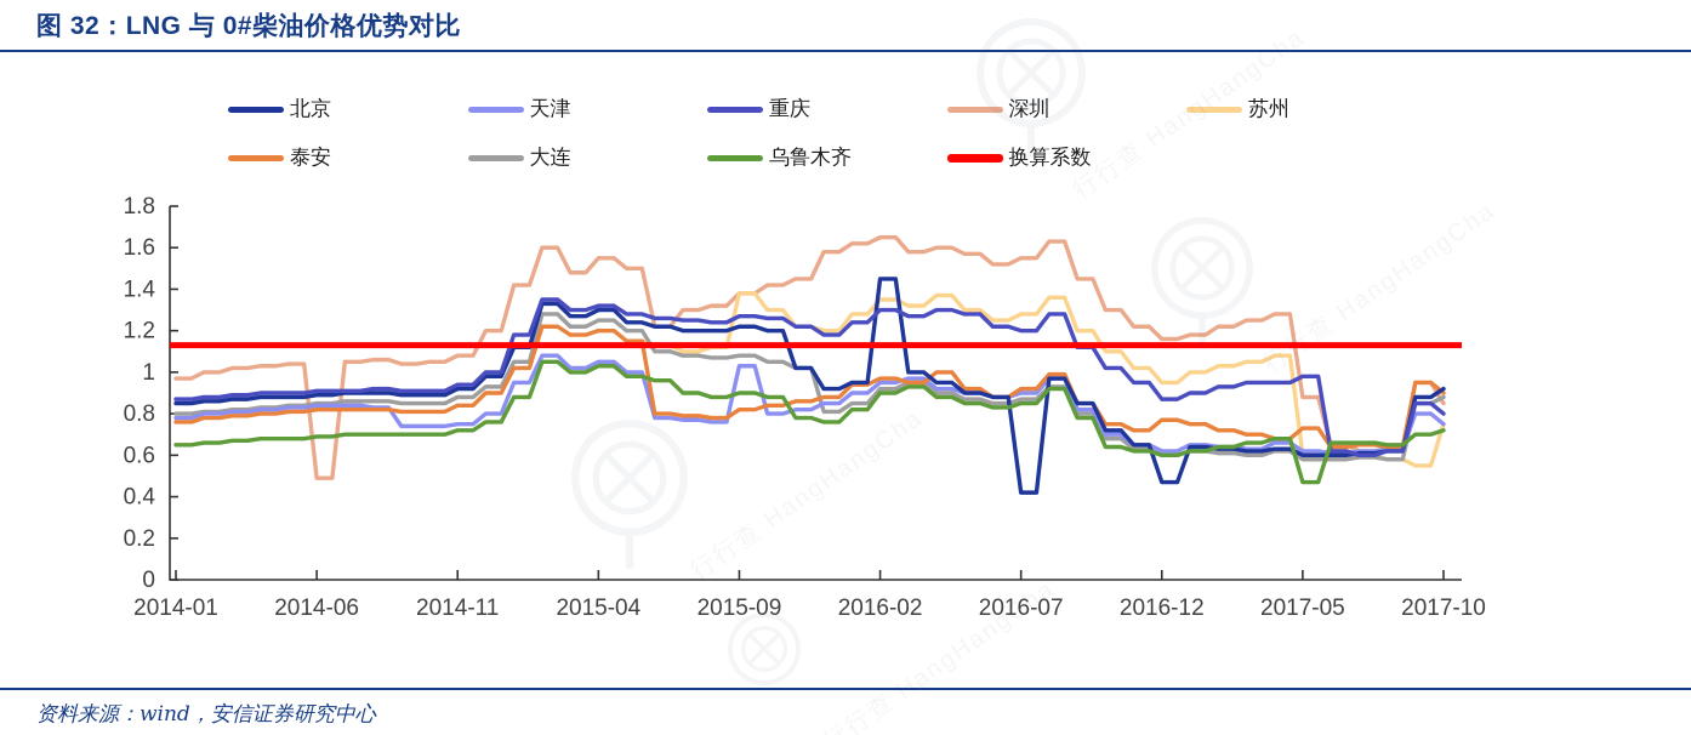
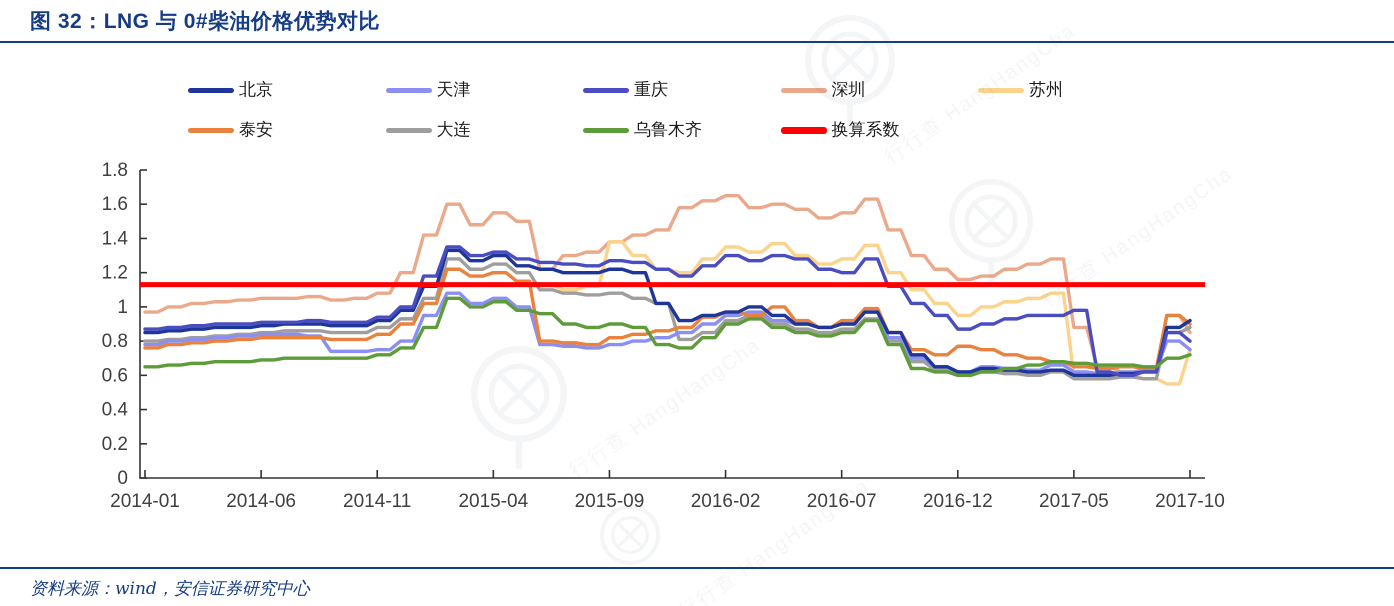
深圳/2014-06: 0.49 -> 1.05
天津/2015-09: 1.03 -> 0.78
北京/2016-02: 1.45 -> 0.97
北京/2016-07: 0.42 -> 0.90
北京/2016-12: 0.47 -> 0.62
泰安/2017-05: 0.73 -> 0.65
乌鲁木齐/2017-05: 0.47 -> 0.67
